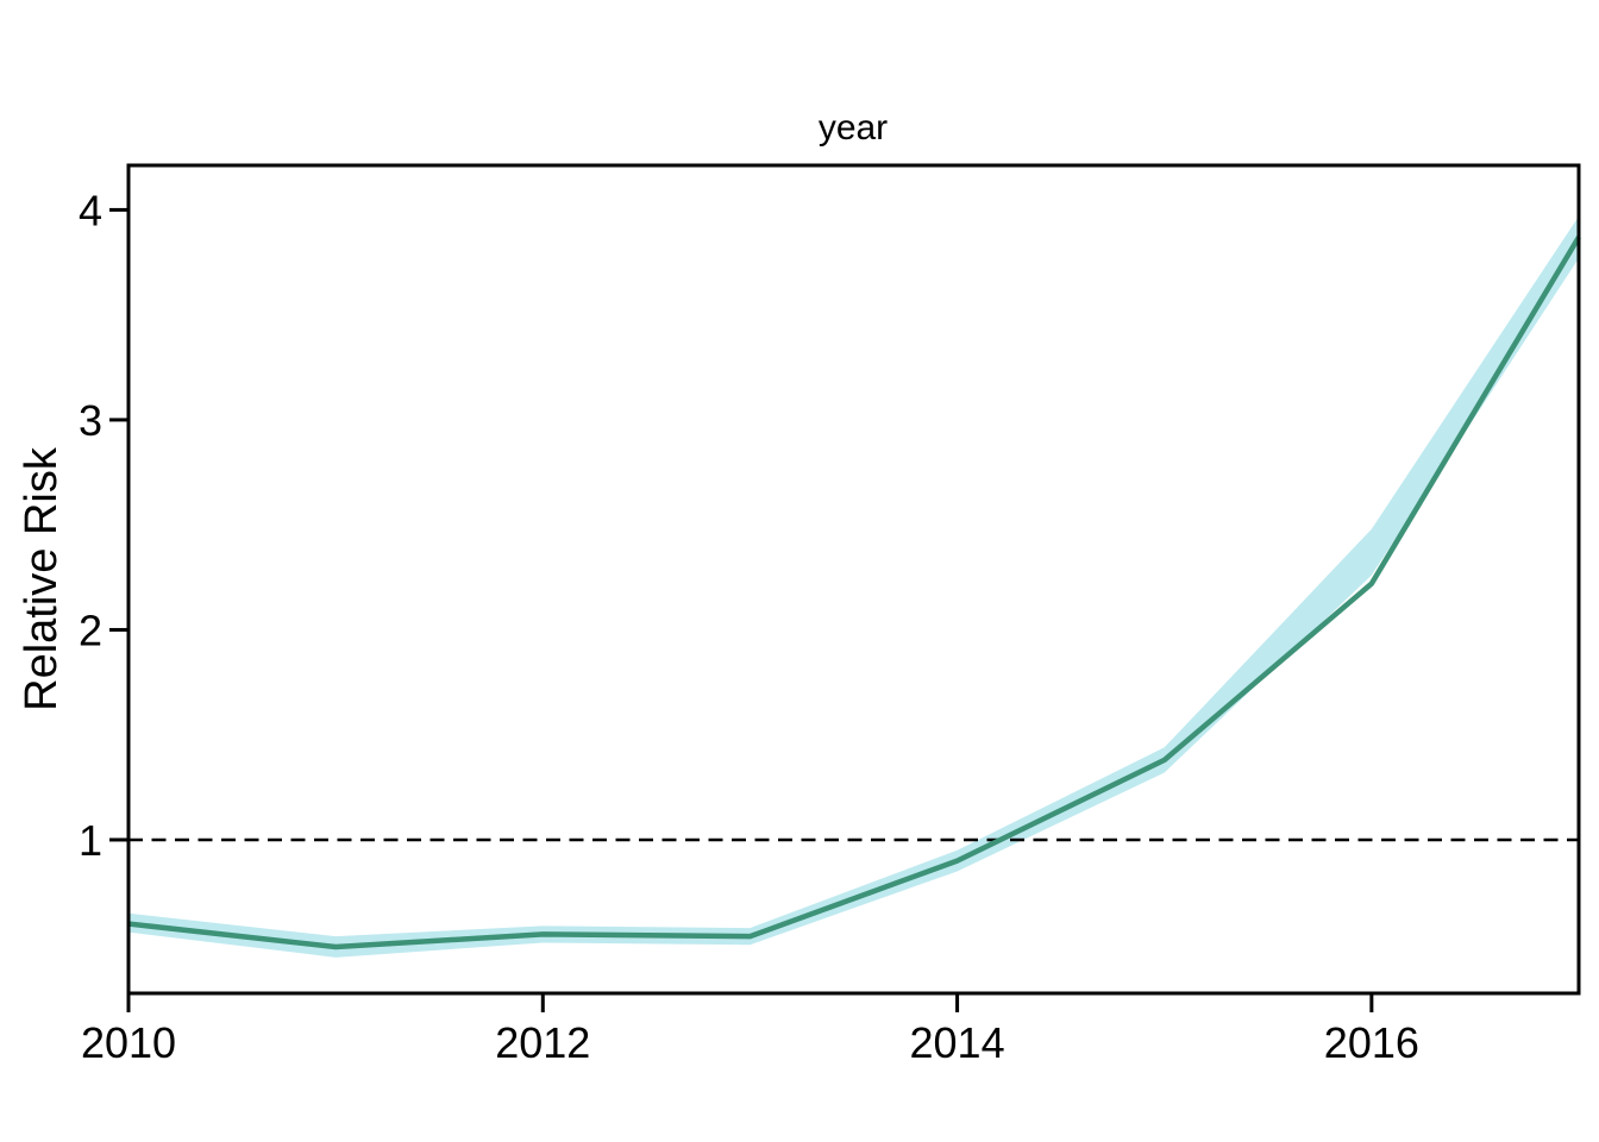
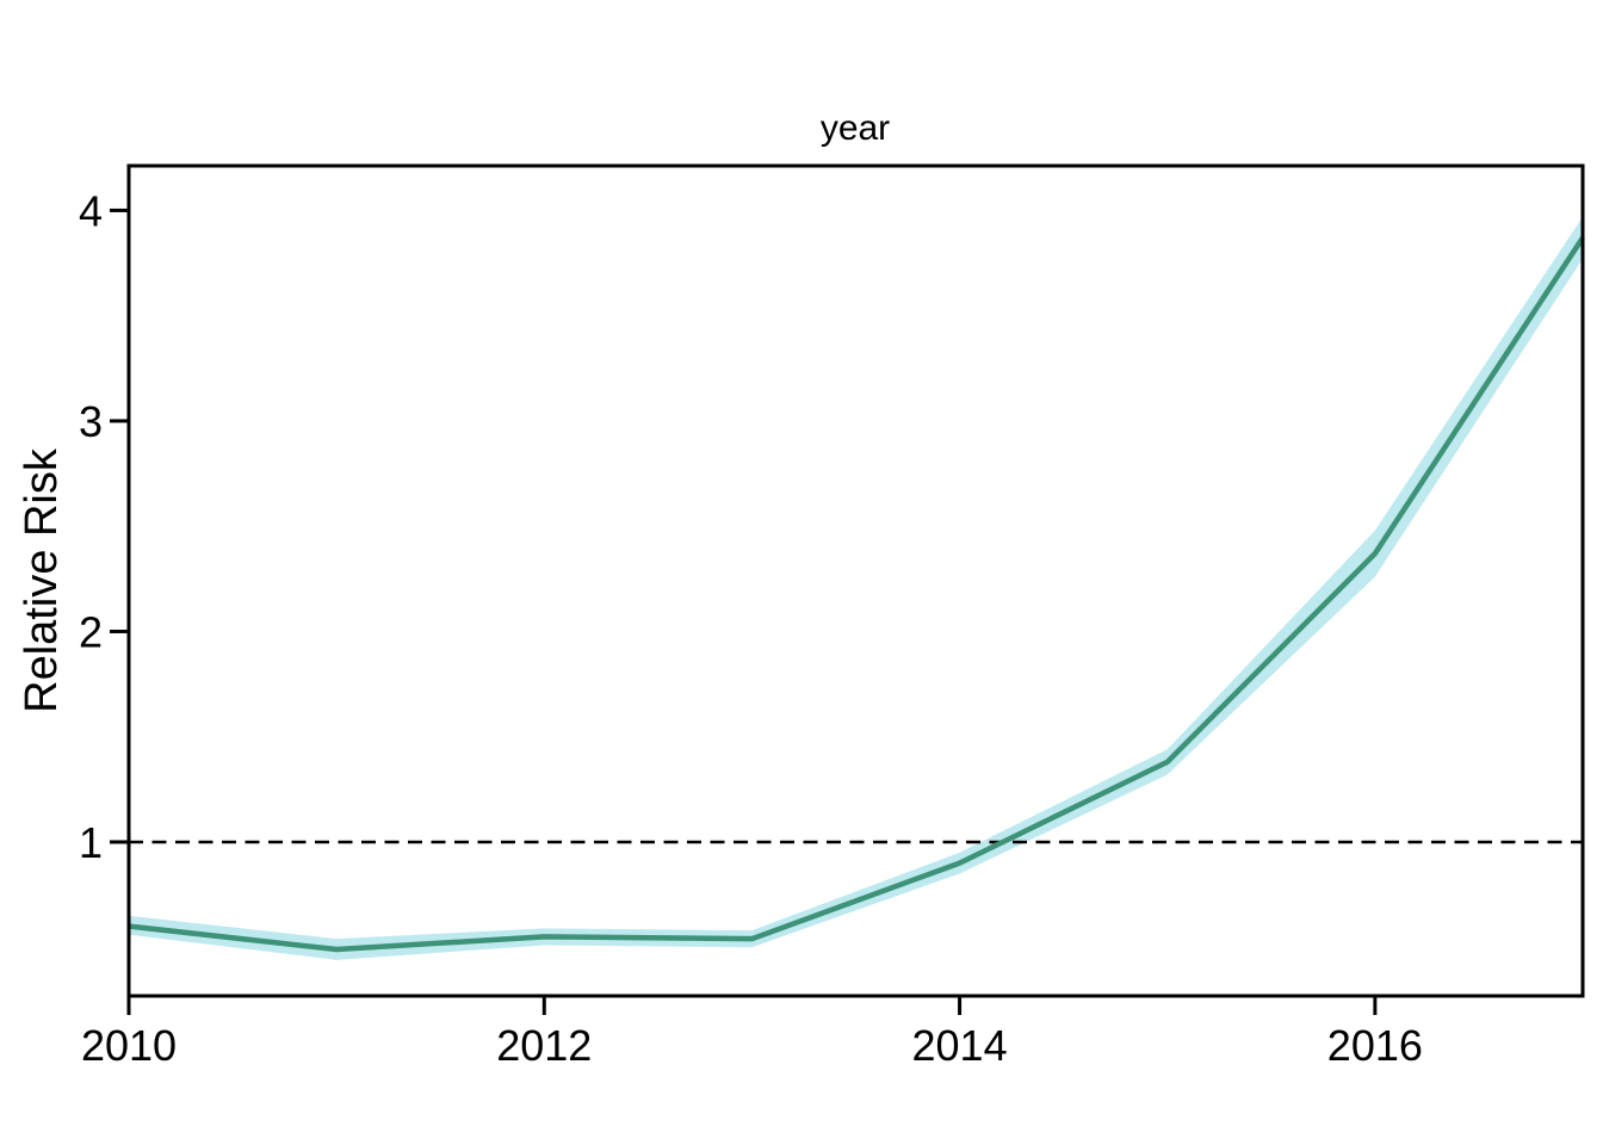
2016: 2.22 -> 2.37
